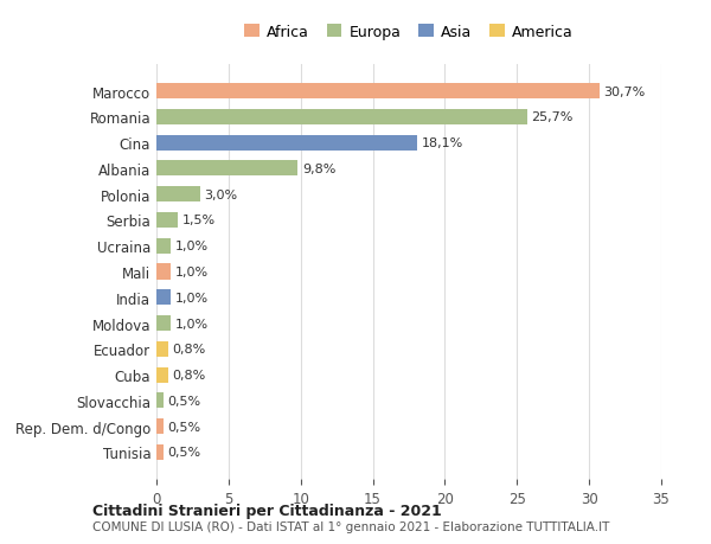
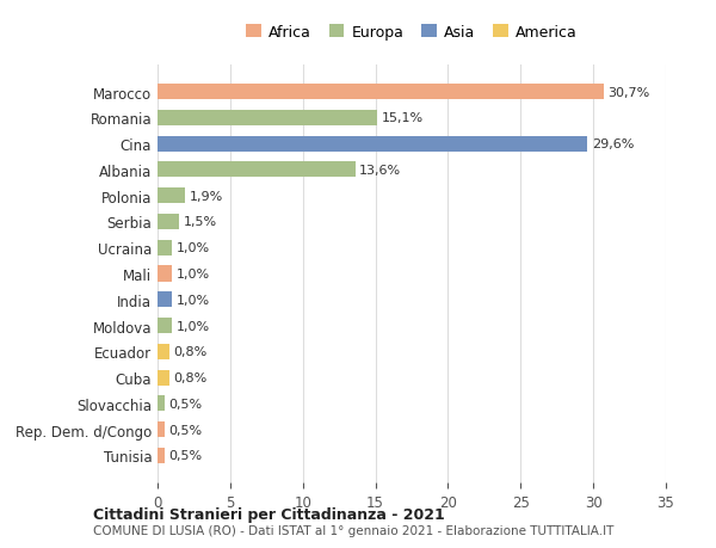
Romania: 25,7% -> 15,1%
Cina: 18,1% -> 29,6%
Albania: 9,8% -> 13,6%
Polonia: 3,0% -> 1,9%
